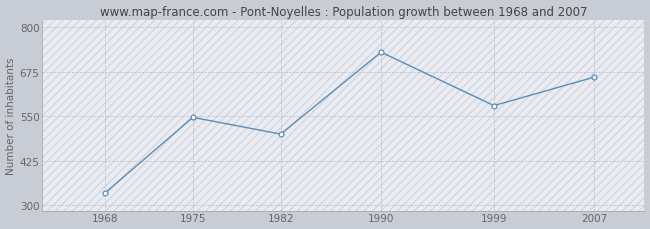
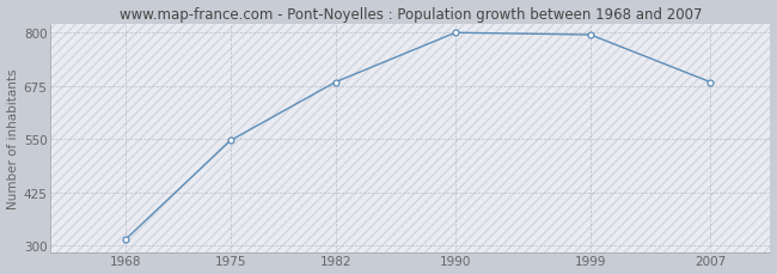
1968: 335 -> 315
1982: 500 -> 684
1990: 730 -> 800
1999: 580 -> 795
2007: 660 -> 684
